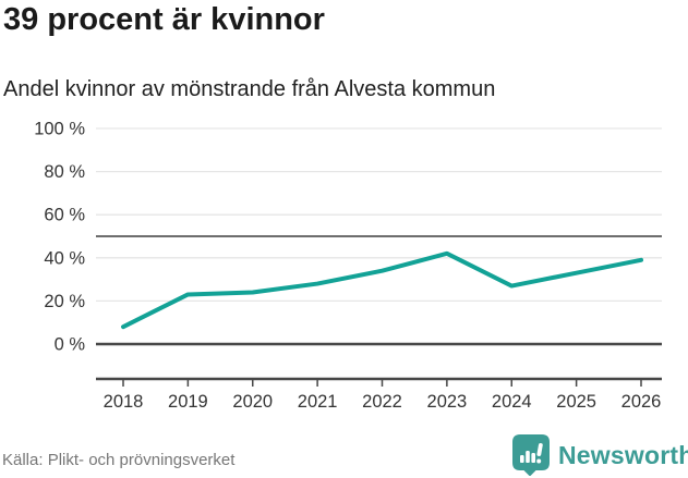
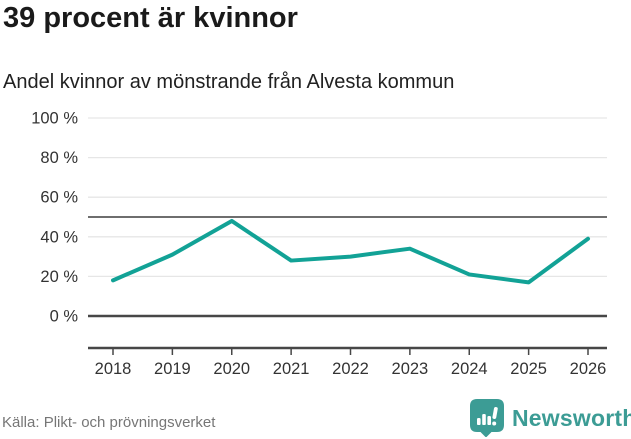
2018: 8% -> 18%
2019: 23% -> 31%
2020: 24% -> 48%
2022: 34% -> 30%
2023: 42% -> 34%
2024: 27% -> 21%
2025: 33% -> 17%
